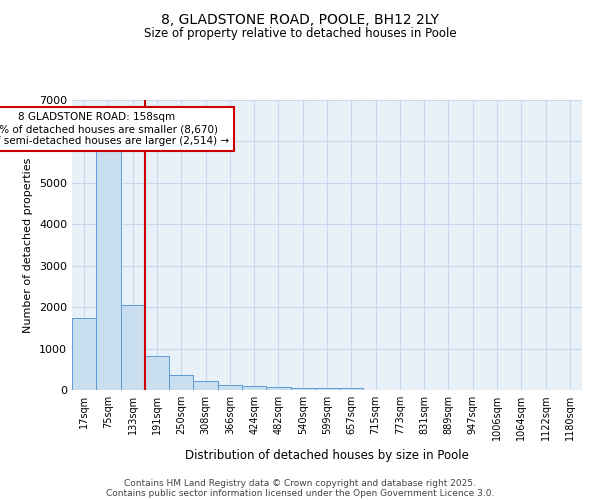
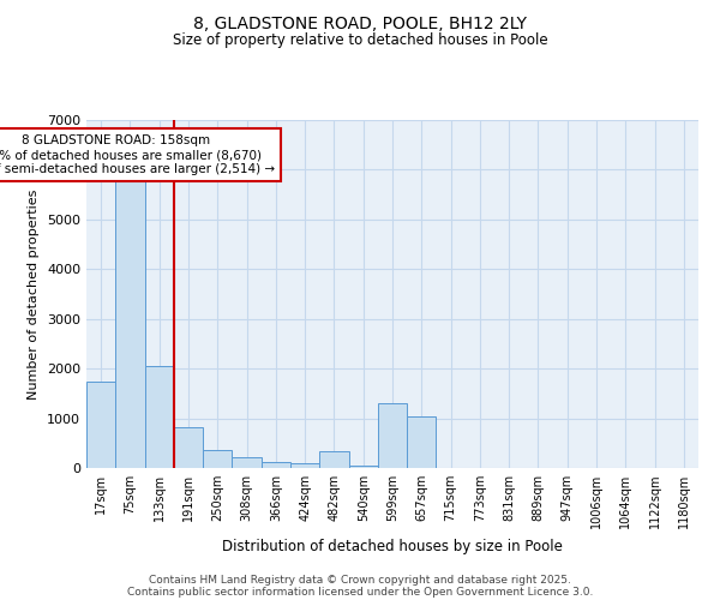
482sqm: 70 -> 350
599sqm: 60 -> 1300
657sqm: 40 -> 1050
